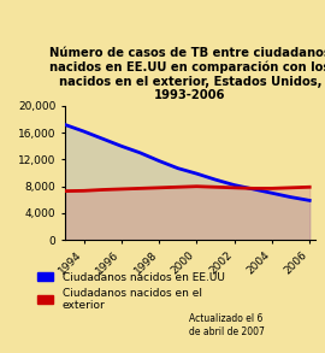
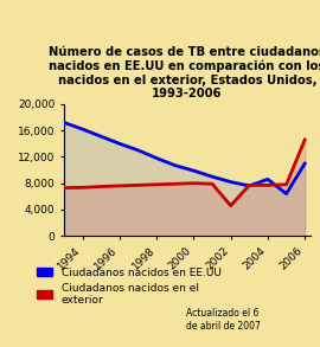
Ciudadanos nacidos en el exterior/2002: 7,800 -> 4,600
Ciudadanos nacidos en EE.UU/2004: 7,000 -> 8,600
Ciudadanos nacidos en EE.UU/2006: 5,900 -> 11,000
Ciudadanos nacidos en el exterior/2006: 7,900 -> 14,600
